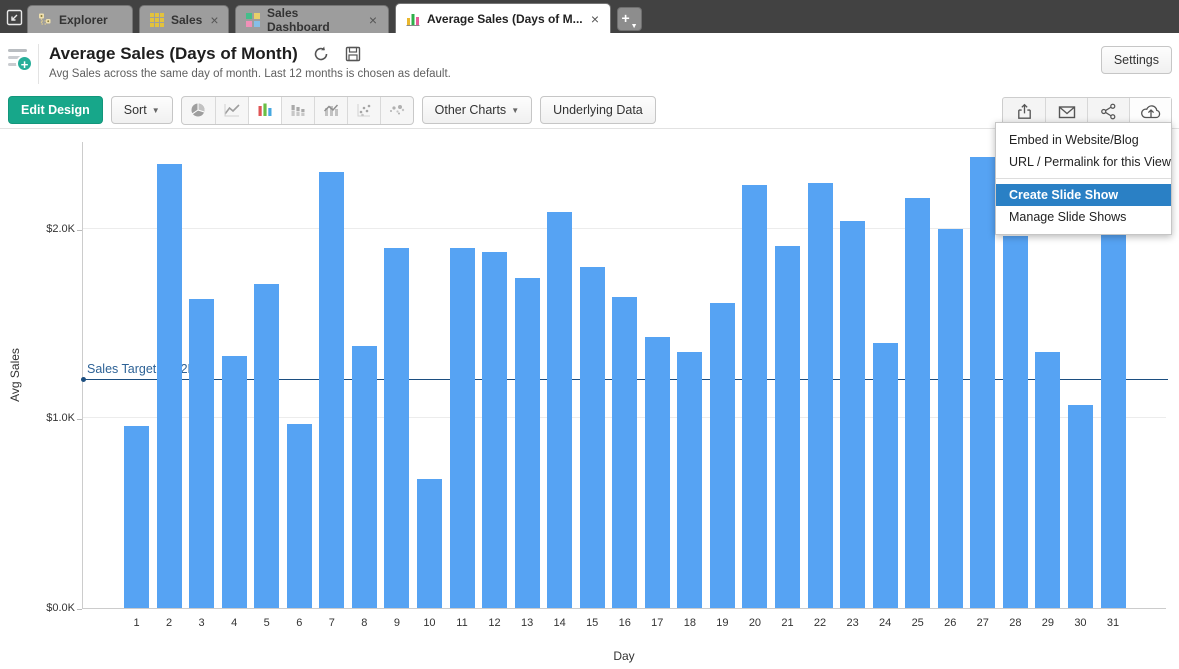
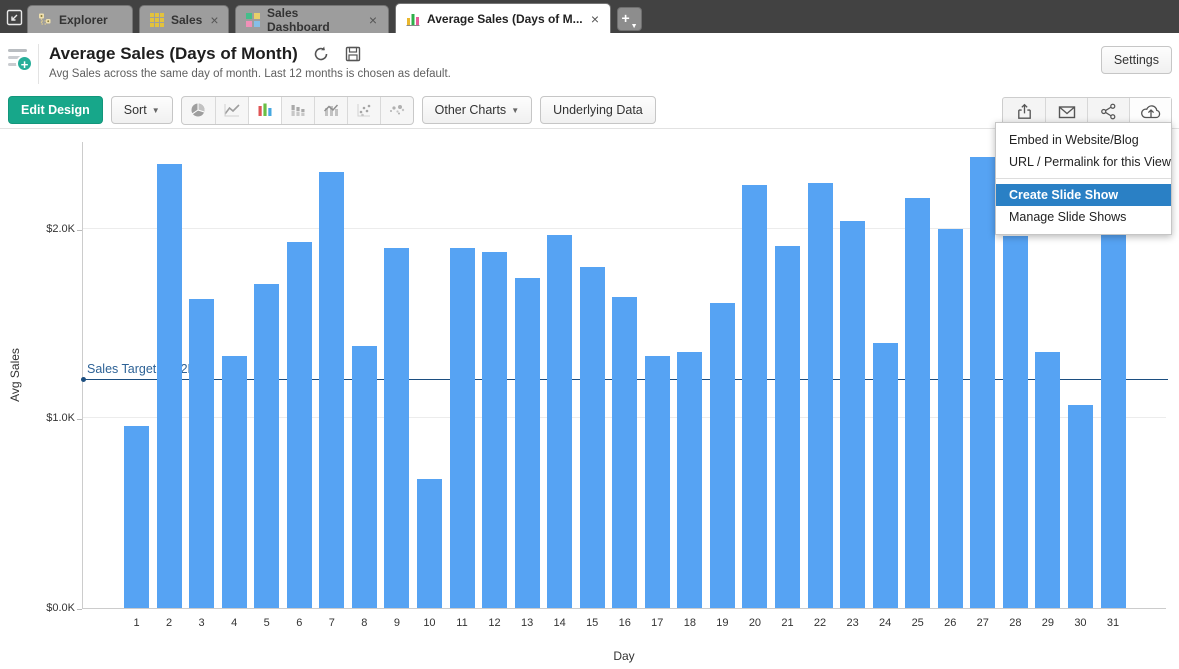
6: $0.97K -> $1.93K
14: $2.09K -> $1.97K
17: $1.43K -> $1.33K
